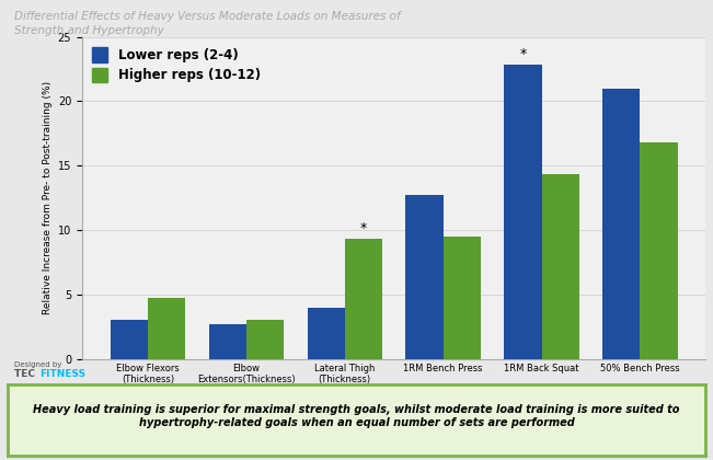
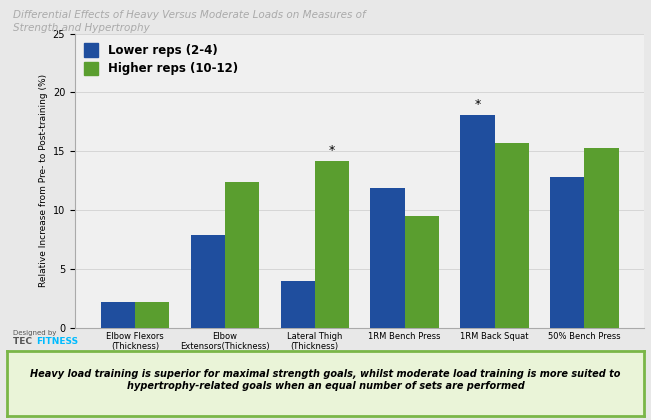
Lower reps (2-4)/Elbow Flexors (Thickness): 3.0 -> 2.2
Higher reps (10-12)/Elbow Flexors (Thickness): 4.7 -> 2.2
Lower reps (2-4)/Elbow Extensors(Thickness): 2.7 -> 7.9
Higher reps (10-12)/Elbow Extensors(Thickness): 3.0 -> 12.4
Higher reps (10-12)/Lateral Thigh (Thickness): 9.3 -> 14.2
Lower reps (2-4)/1RM Bench Press: 12.7 -> 11.9
Lower reps (2-4)/1RM Back Squat: 22.8 -> 18.1
Higher reps (10-12)/1RM Back Squat: 14.3 -> 15.7
Lower reps (2-4)/50% Bench Press: 21.0 -> 12.8
Higher reps (10-12)/50% Bench Press: 16.8 -> 15.3
